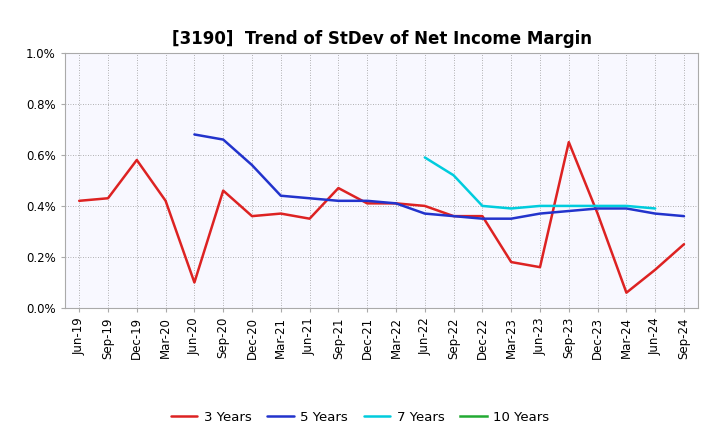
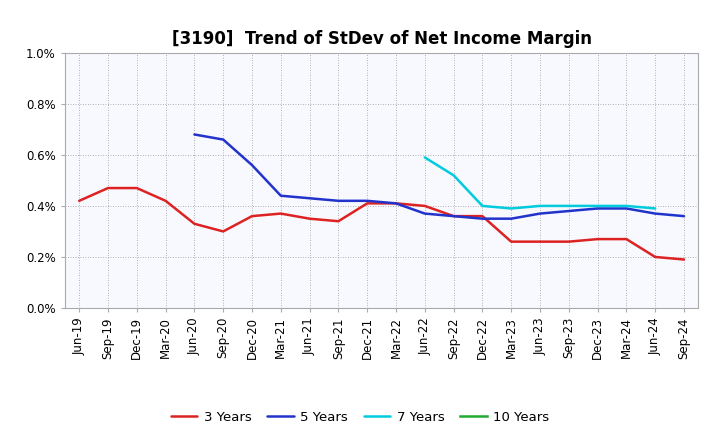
3 Years/Sep-19: 0.43% -> 0.47%
3 Years/Dec-19: 0.58% -> 0.47%
3 Years/Jun-20: 0.10% -> 0.33%
3 Years/Sep-20: 0.46% -> 0.30%
3 Years/Sep-21: 0.47% -> 0.34%
3 Years/Mar-23: 0.18% -> 0.26%
3 Years/Jun-23: 0.16% -> 0.26%
3 Years/Sep-23: 0.65% -> 0.26%
3 Years/Dec-23: 0.37% -> 0.27%
3 Years/Mar-24: 0.06% -> 0.27%
3 Years/Jun-24: 0.15% -> 0.20%
3 Years/Sep-24: 0.25% -> 0.19%
